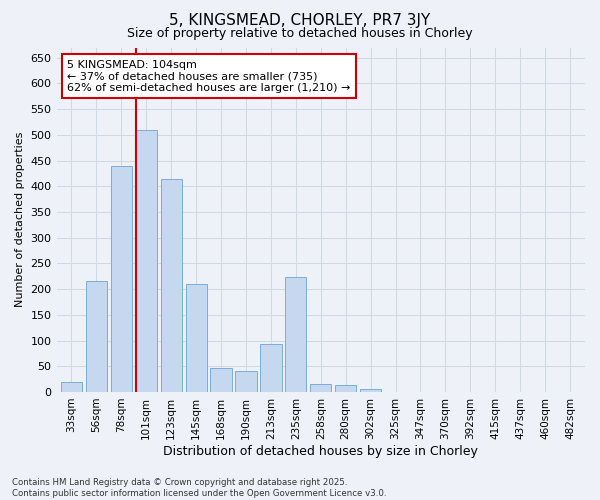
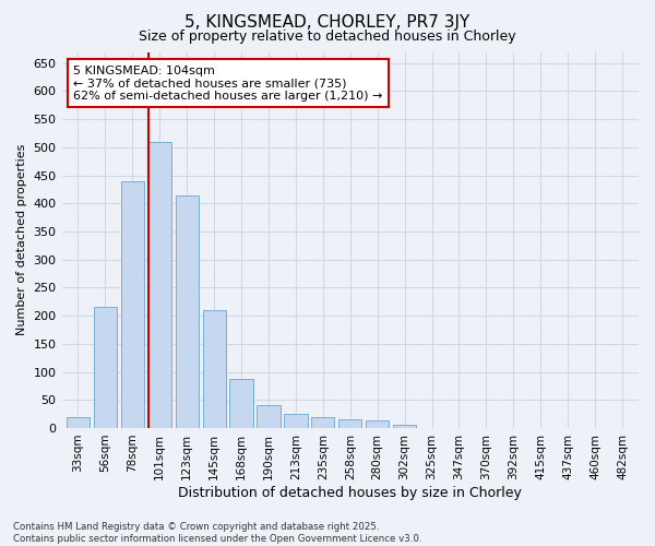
168sqm: 46 -> 88
213sqm: 94 -> 25
235sqm: 224 -> 20
